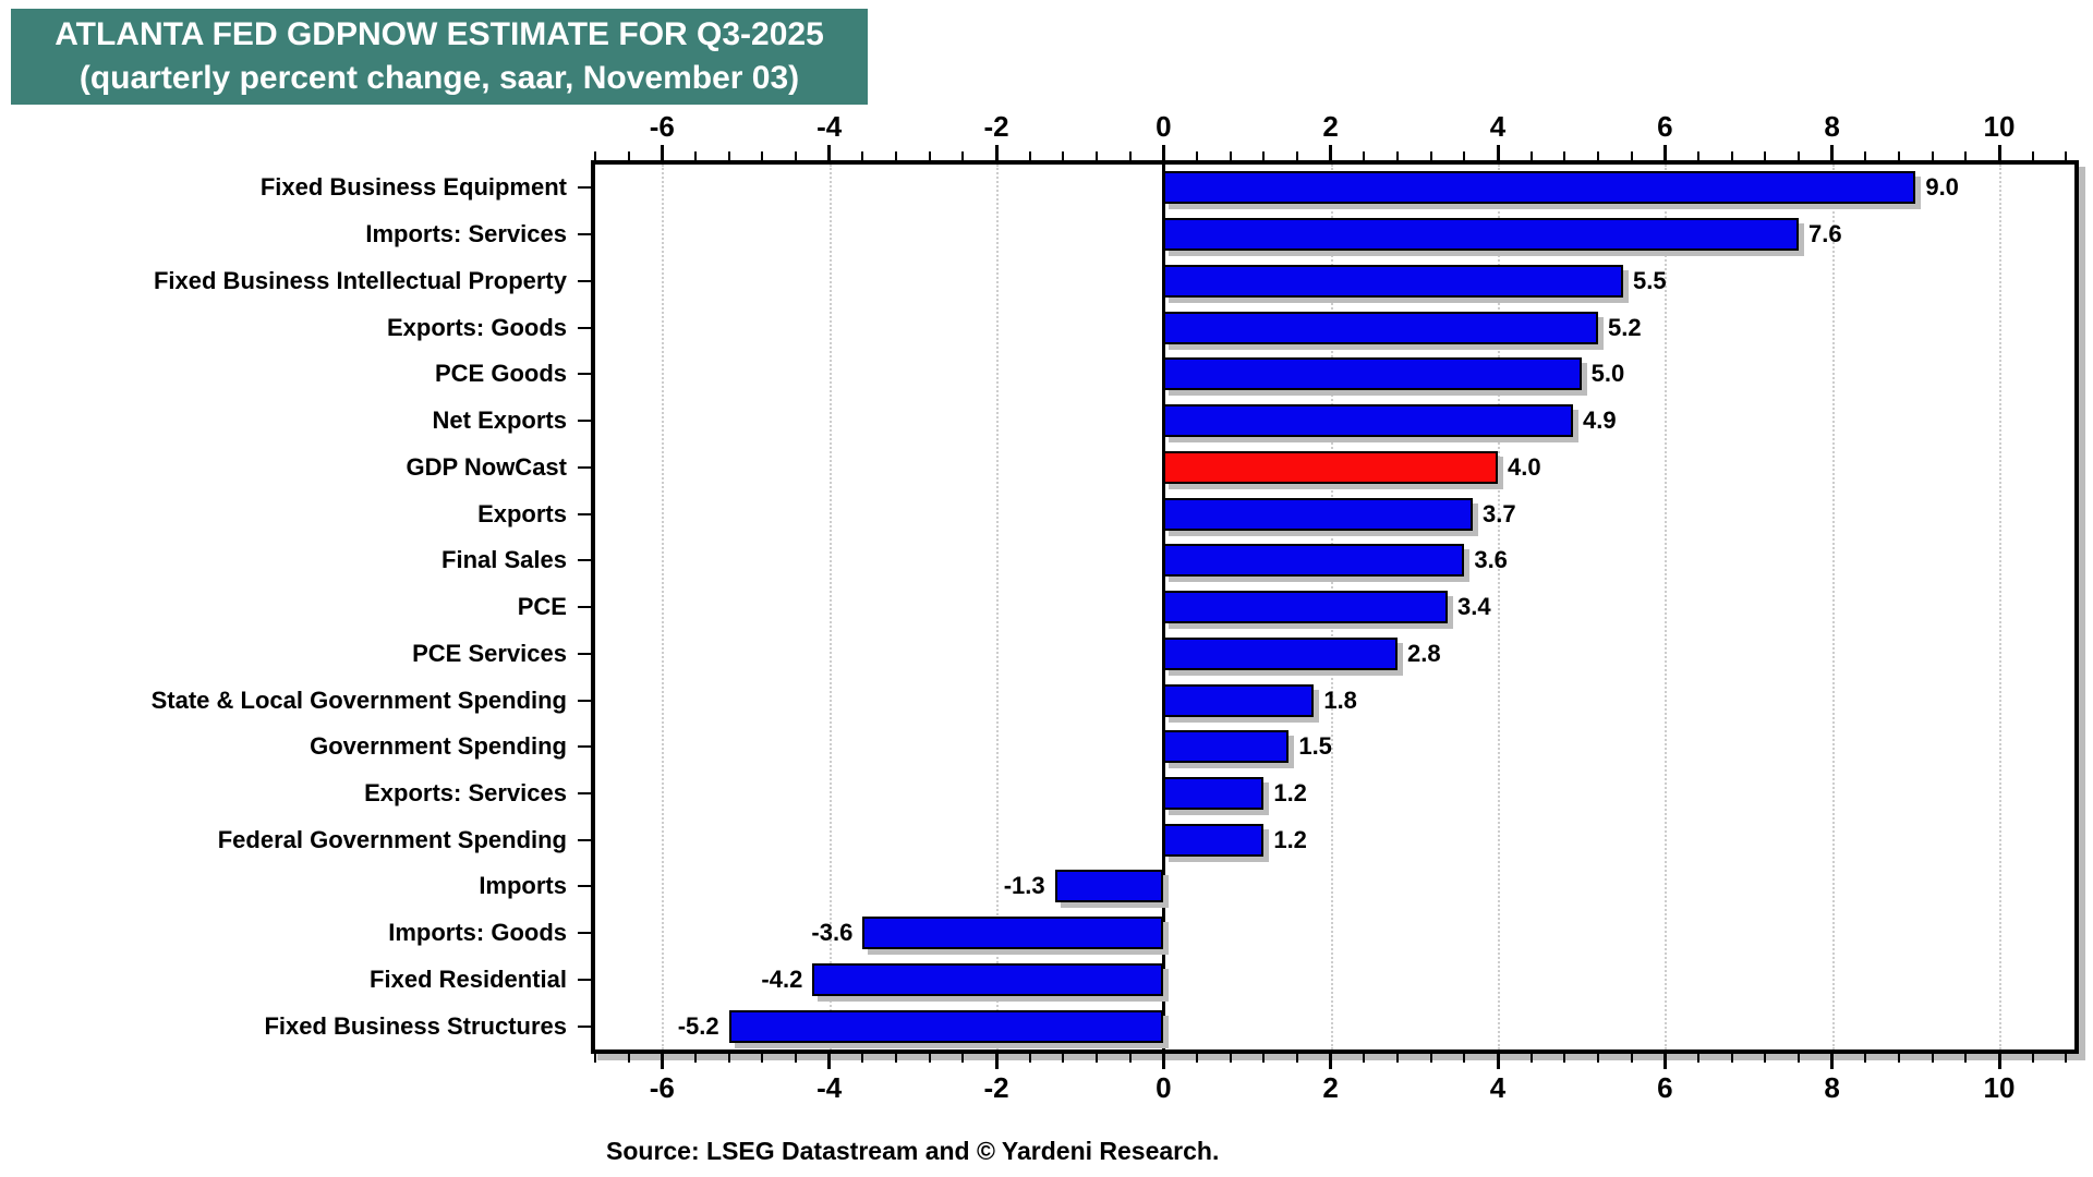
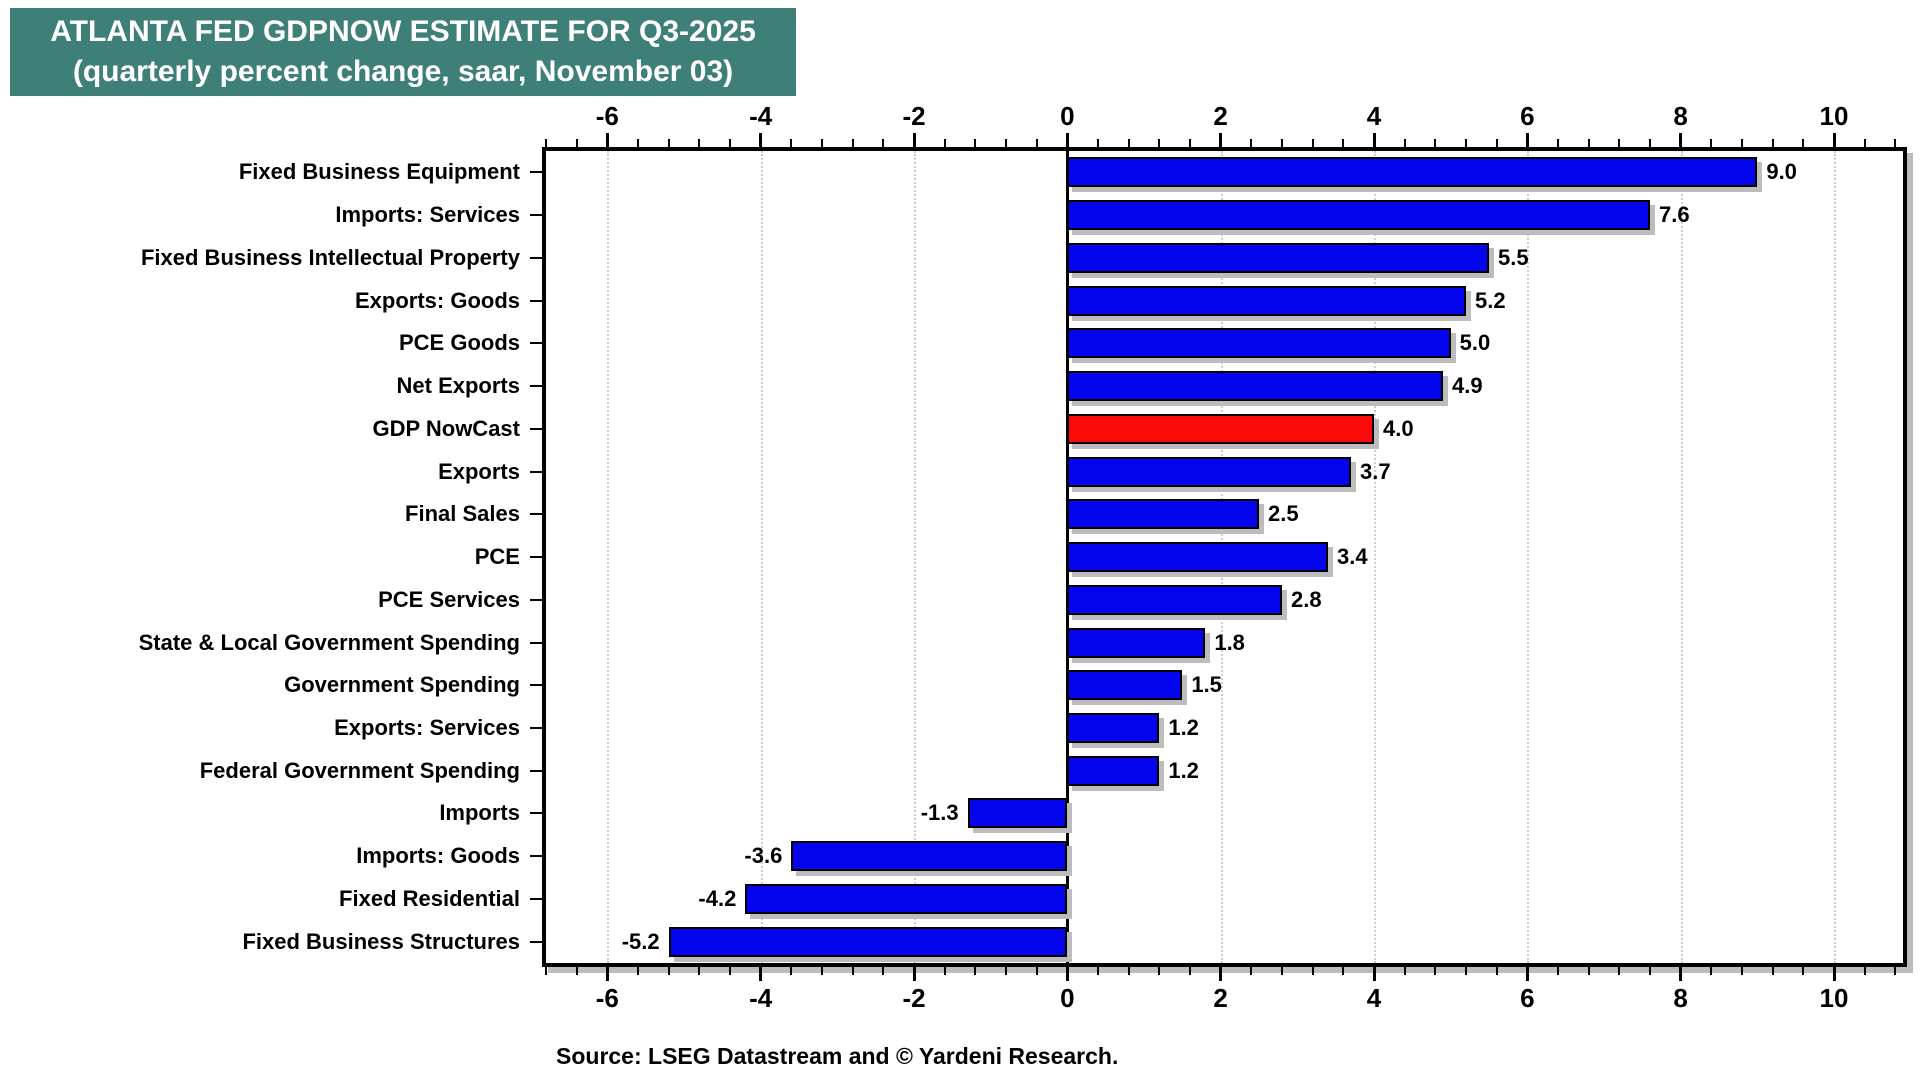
Final Sales: 3.6 -> 2.5
